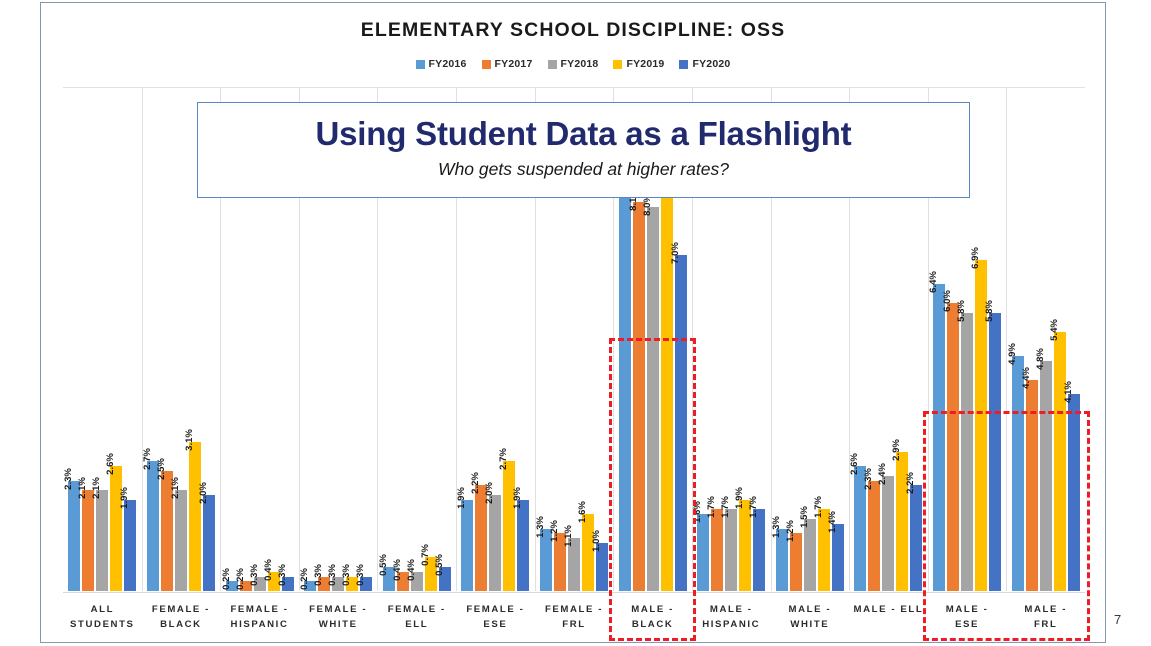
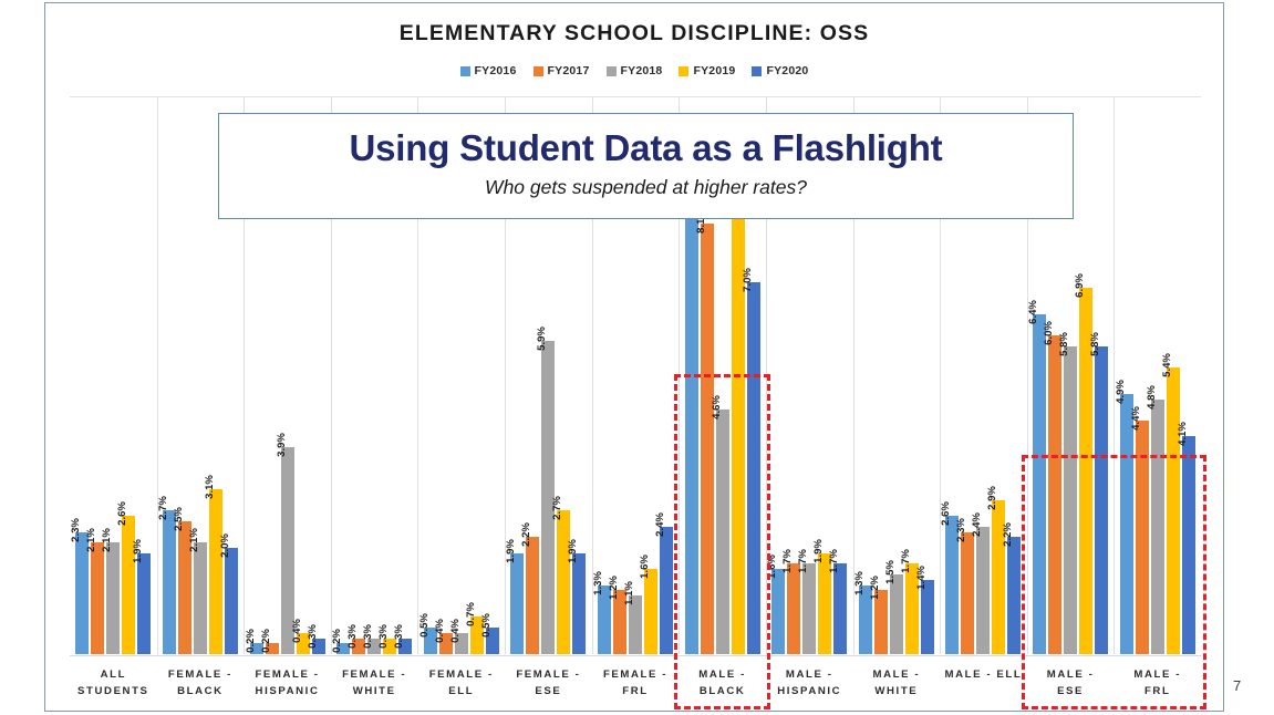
FY2018/FEMALE - HISPANIC: 0.3% -> 3.9%
FY2018/FEMALE - ESE: 2.0% -> 5.9%
FY2020/FEMALE - FRL: 1.0% -> 2.4%
FY2018/MALE - BLACK: 8.0% -> 4.6%
